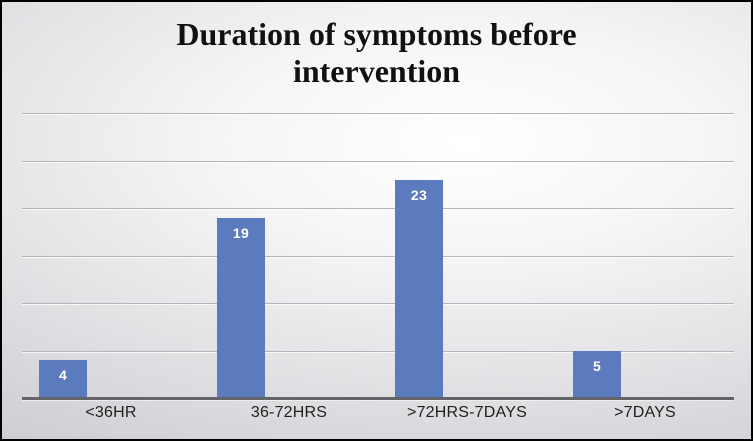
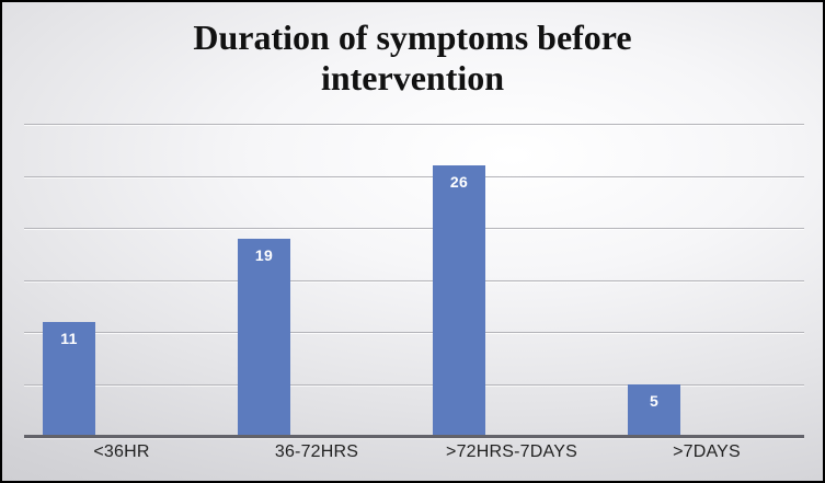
<36HR: 4 -> 11
>72HRS-7DAYS: 23 -> 26
